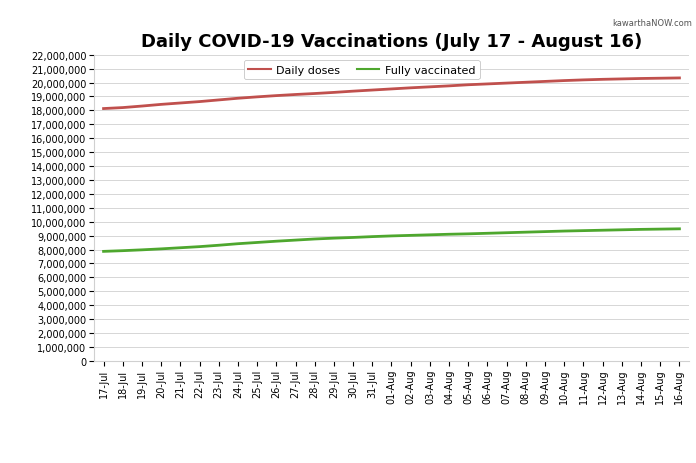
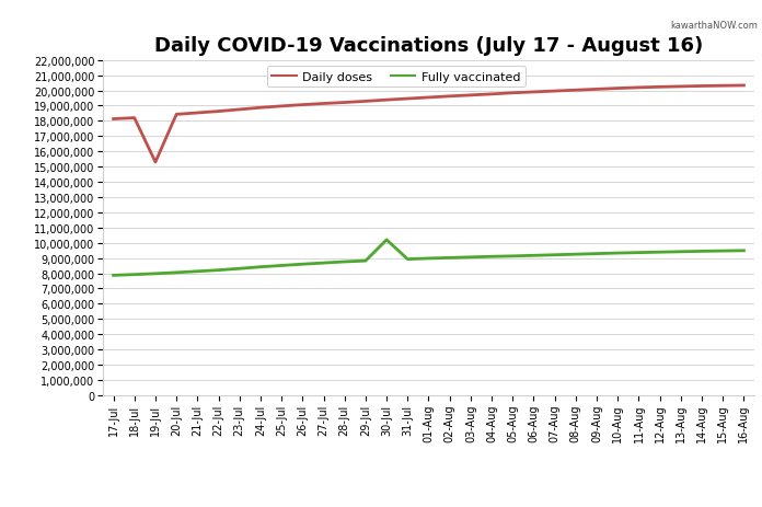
Daily doses/19-Jul: 18,300,000 -> 15,300,000
Fully vaccinated/30-Jul: 8,900,000 -> 10,200,000
